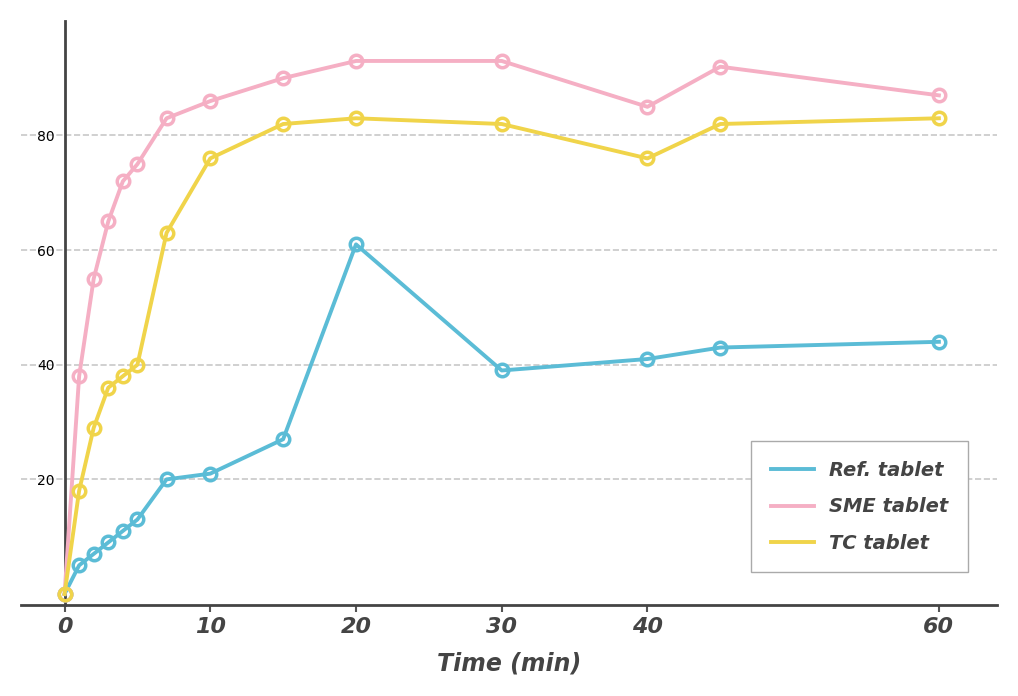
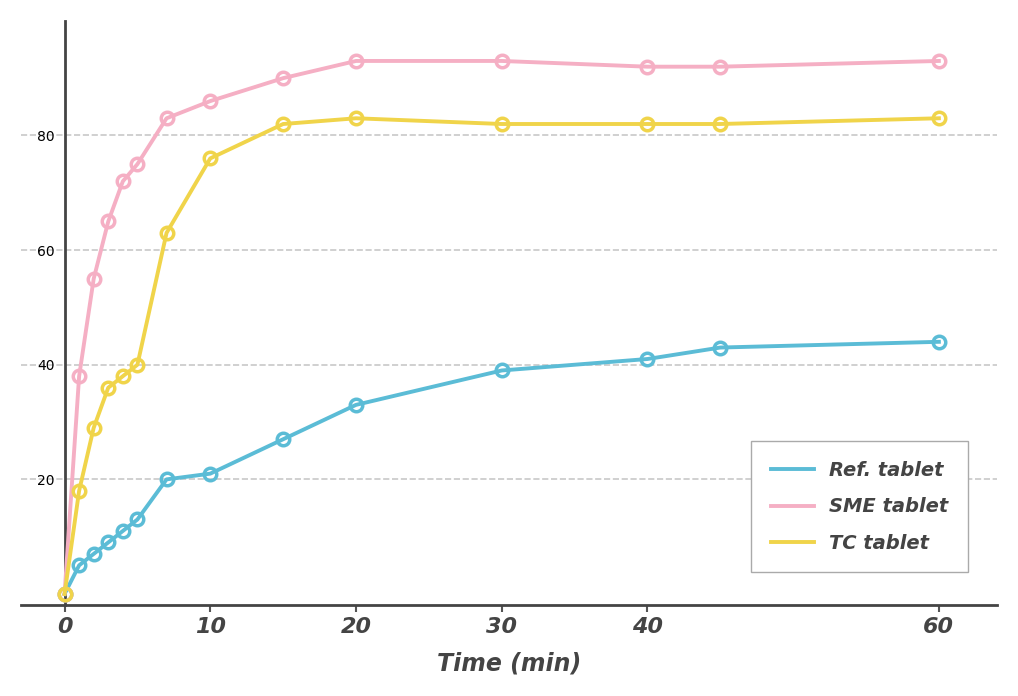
Ref. tablet/20: 61 -> 33
SME tablet/40: 85 -> 92
TC tablet/40: 76 -> 82
SME tablet/60: 87 -> 93
